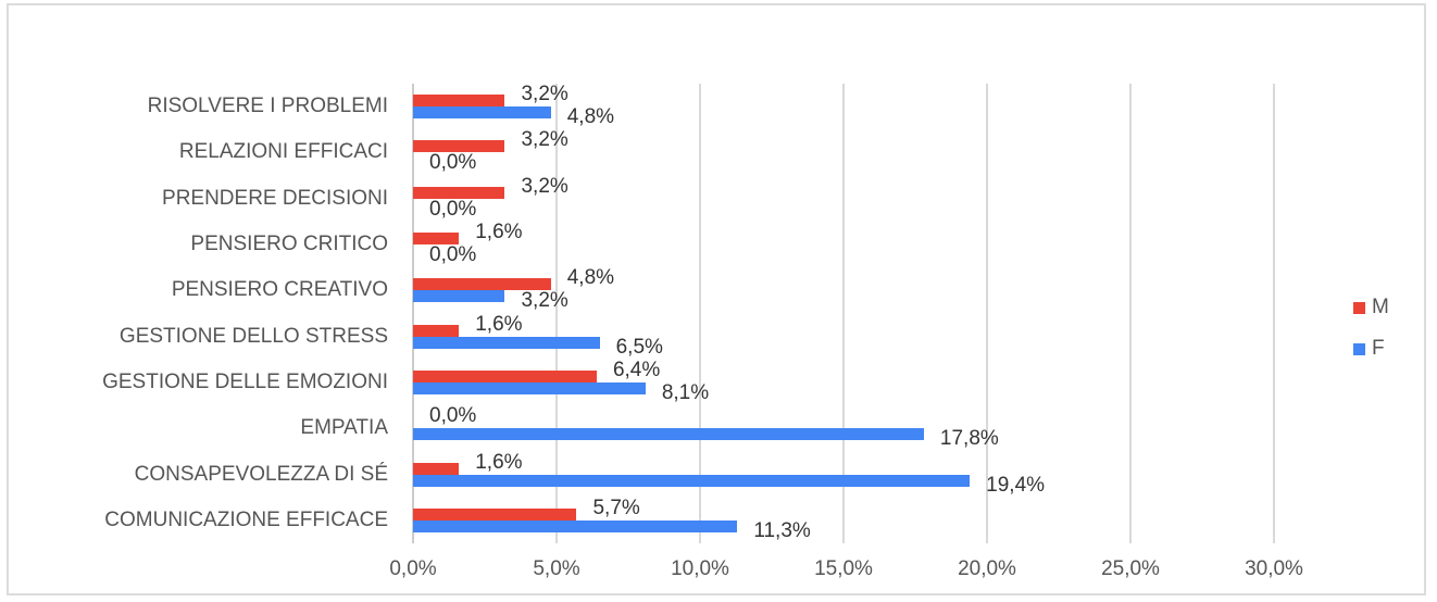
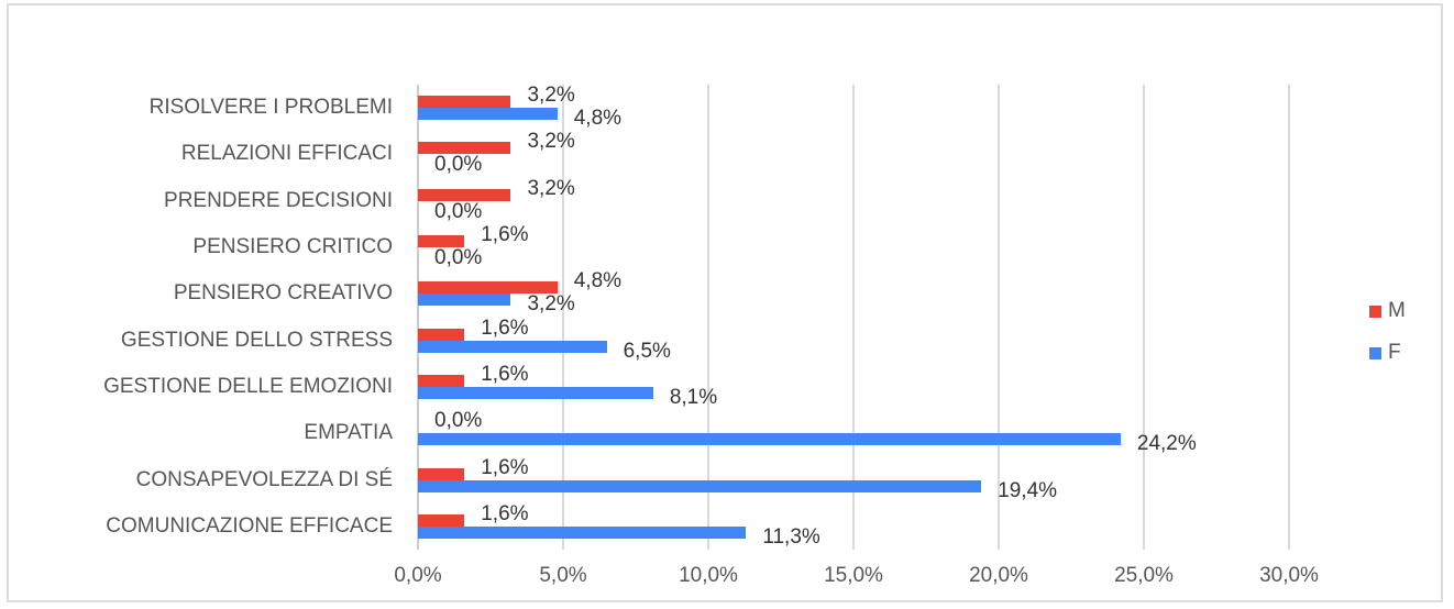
M/GESTIONE DELLE EMOZIONI: 6,4% -> 1,6%
F/EMPATIA: 17,8% -> 24,2%
M/COMUNICAZIONE EFFICACE: 5,7% -> 1,6%
